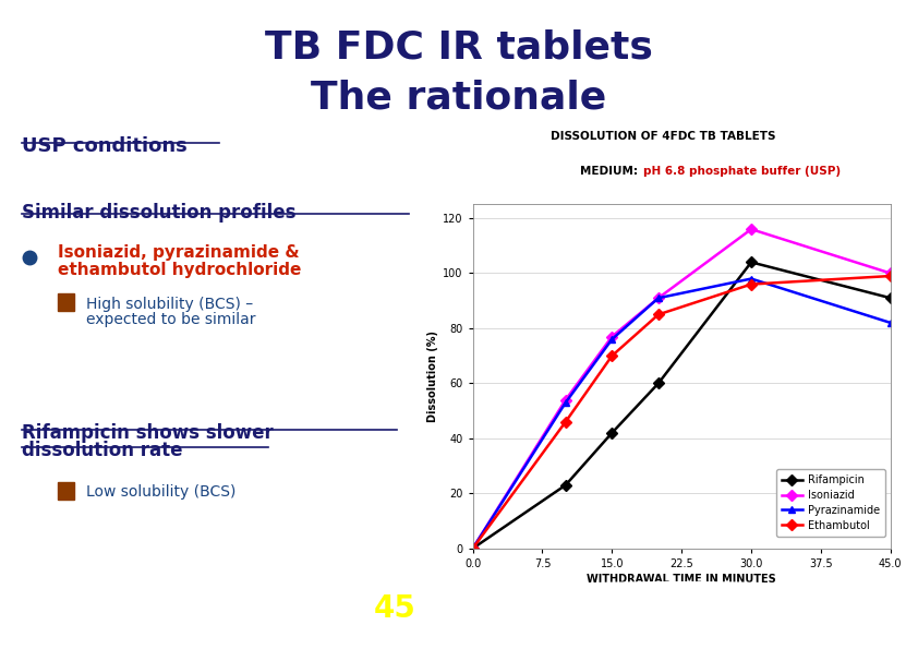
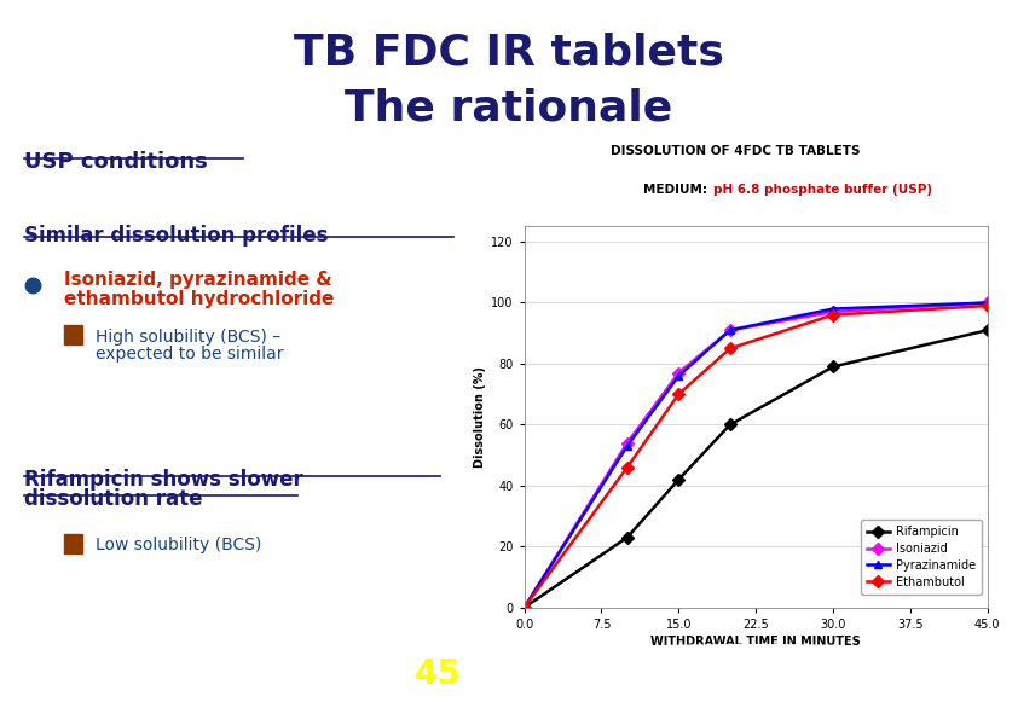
Rifampicin/30.0: 104 -> 79
Isoniazid/30.0: 116 -> 97
Pyrazinamide/45.0: 82 -> 100
